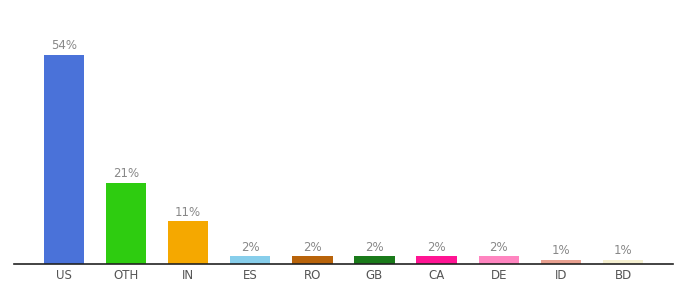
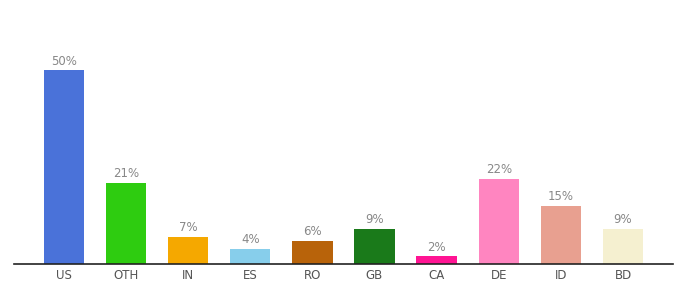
US: 54% -> 50%
IN: 11% -> 7%
ES: 2% -> 4%
RO: 2% -> 6%
GB: 2% -> 9%
DE: 2% -> 22%
ID: 1% -> 15%
BD: 1% -> 9%
